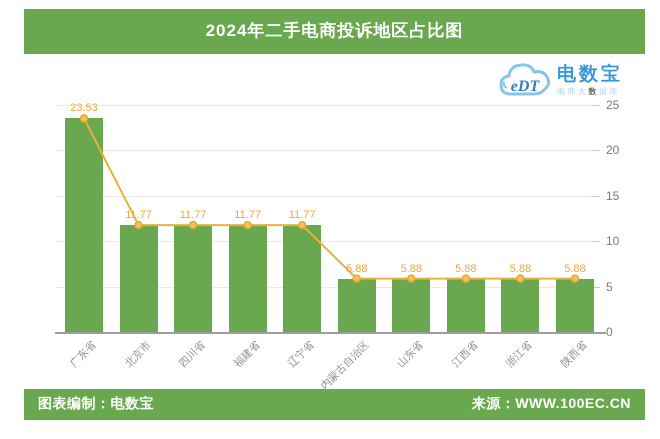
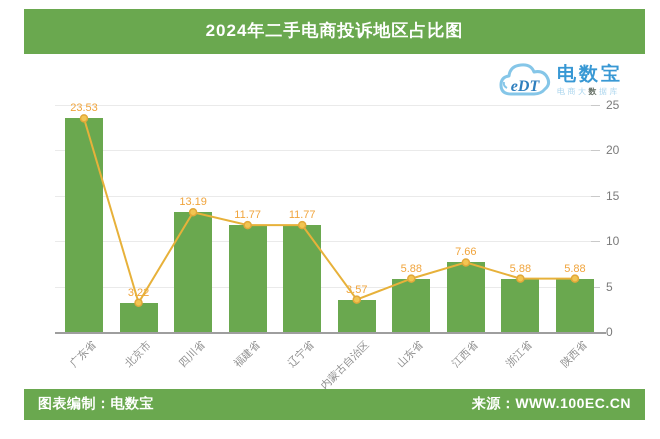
北京市: 11.77 -> 3.22
四川省: 11.77 -> 13.19
内蒙古自治区: 5.88 -> 3.57
江西省: 5.88 -> 7.66
